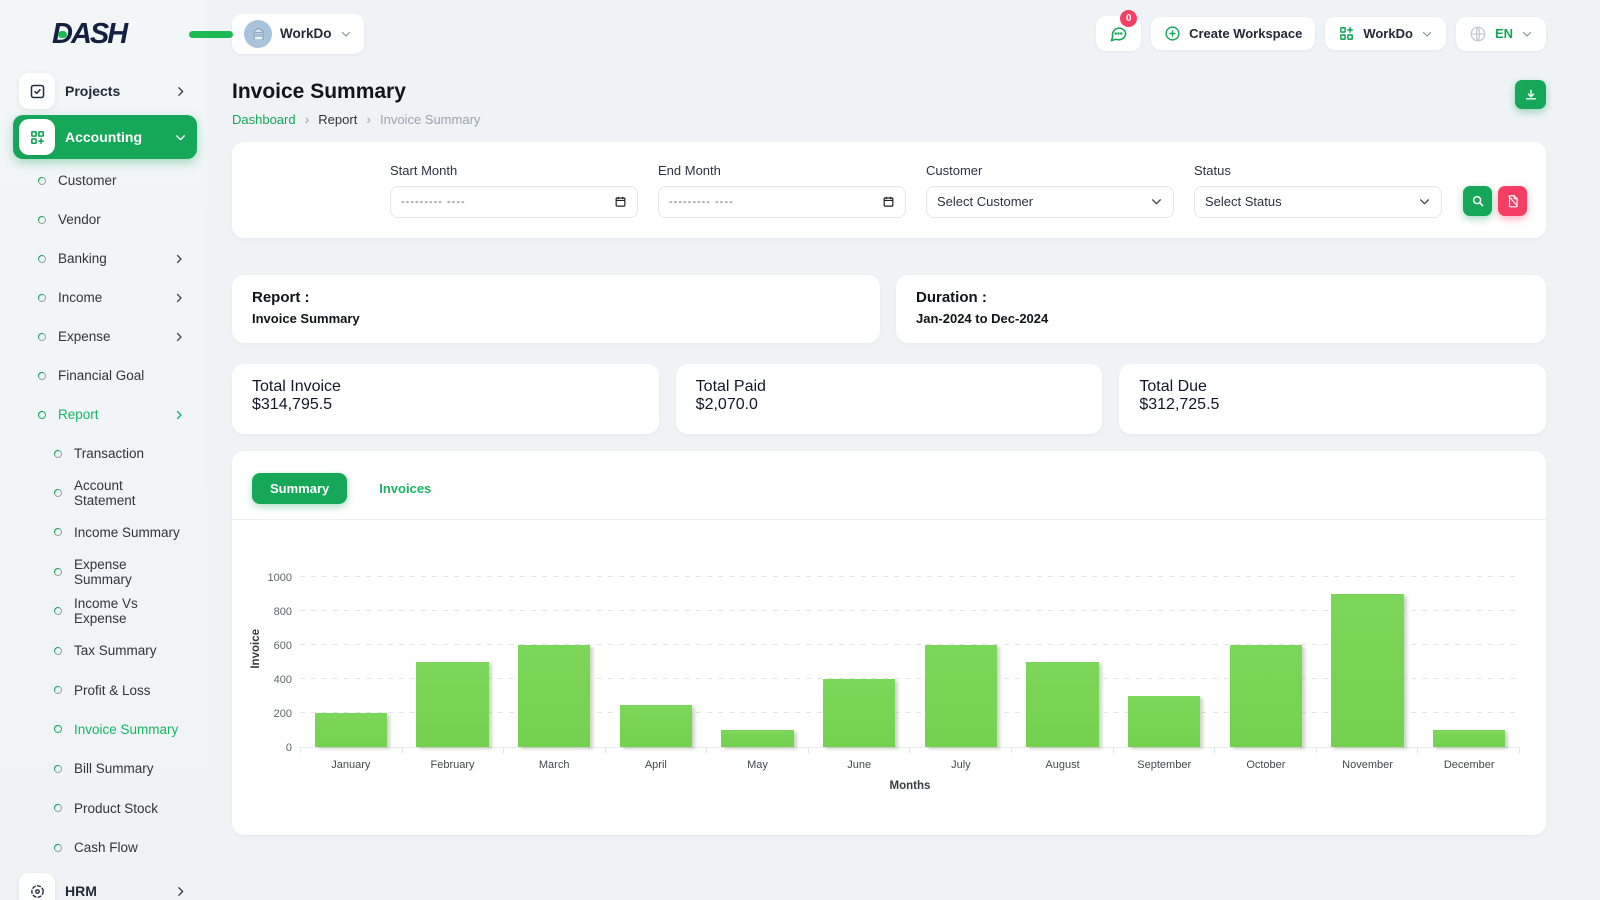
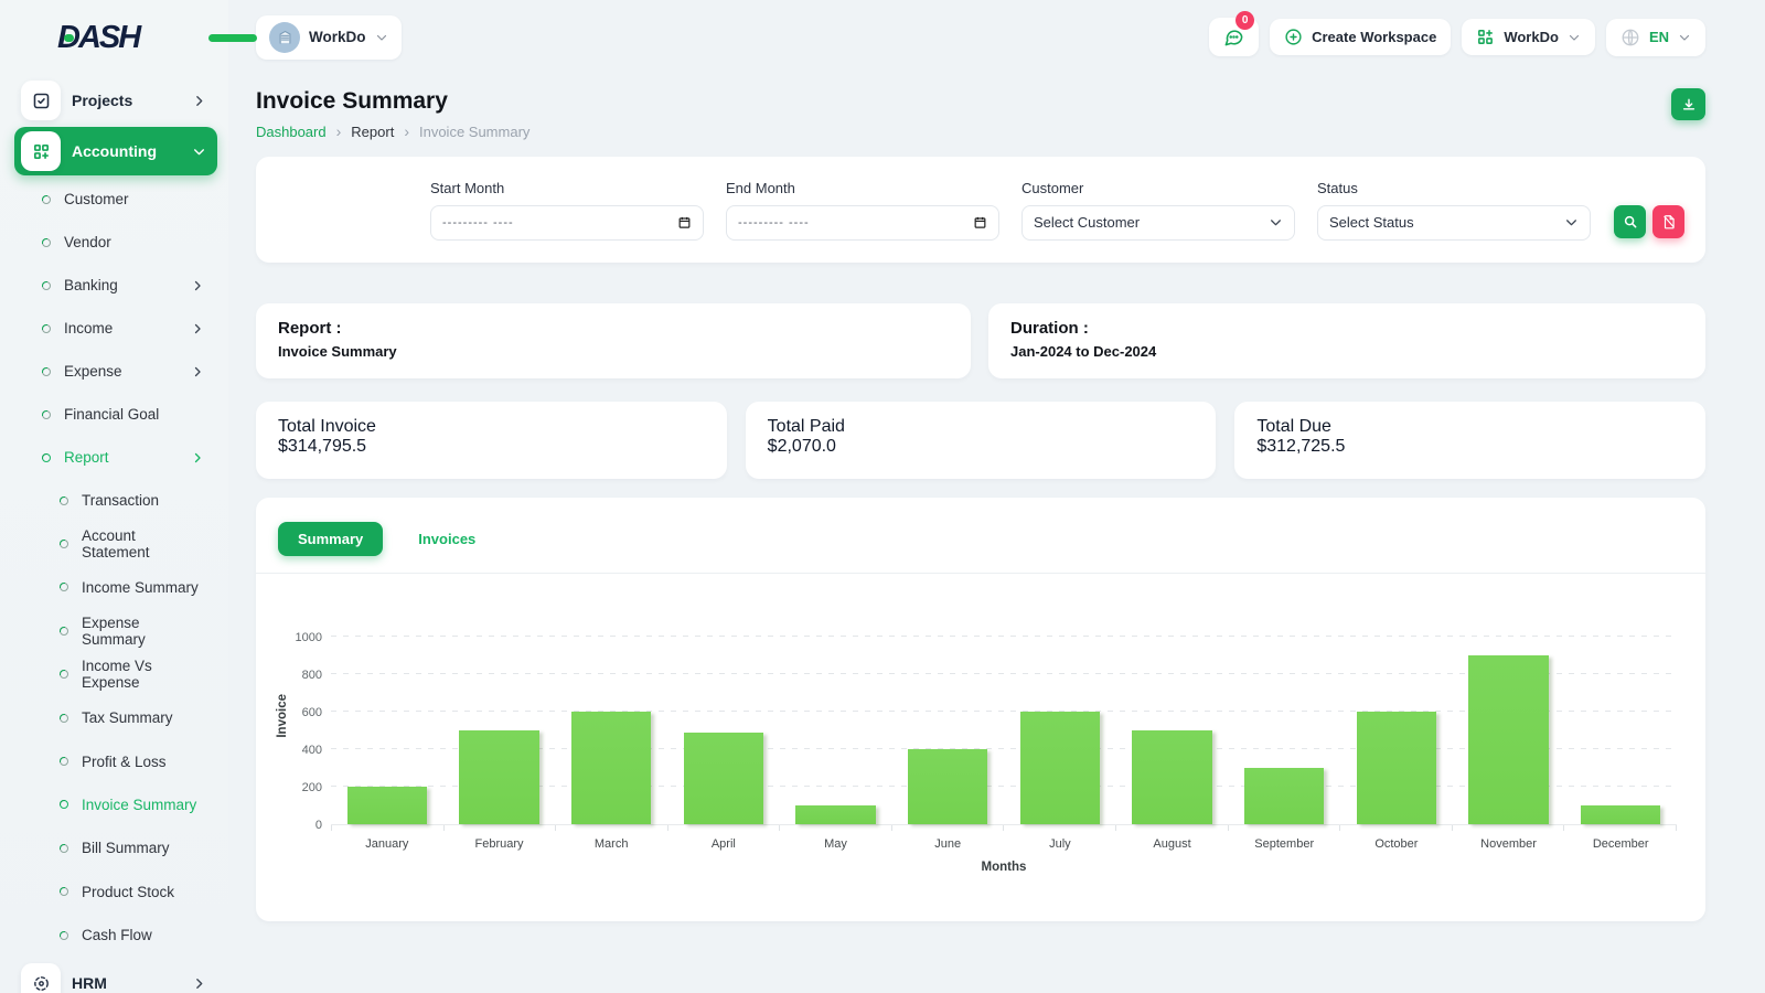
April: 250 -> 490
